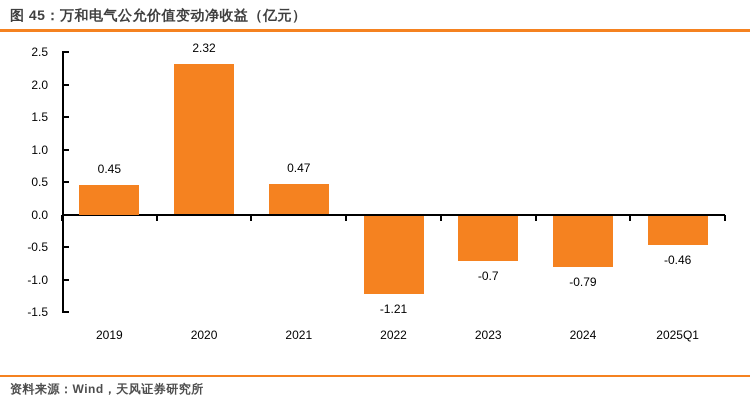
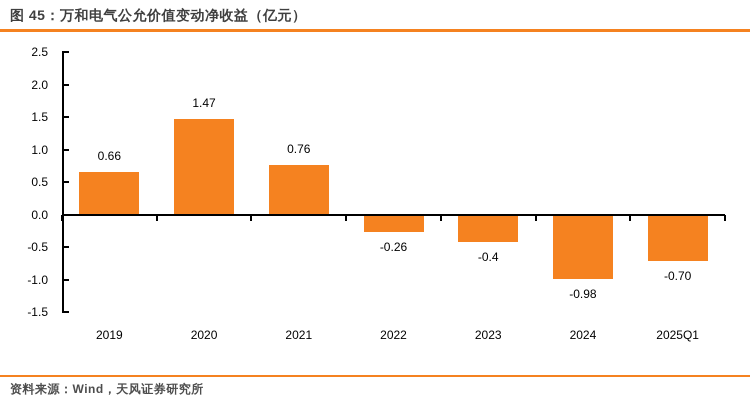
2019: 0.45 -> 0.66
2020: 2.32 -> 1.47
2021: 0.47 -> 0.76
2022: -1.21 -> -0.26
2023: -0.7 -> -0.4
2024: -0.79 -> -0.98
2025Q1: -0.46 -> -0.70
